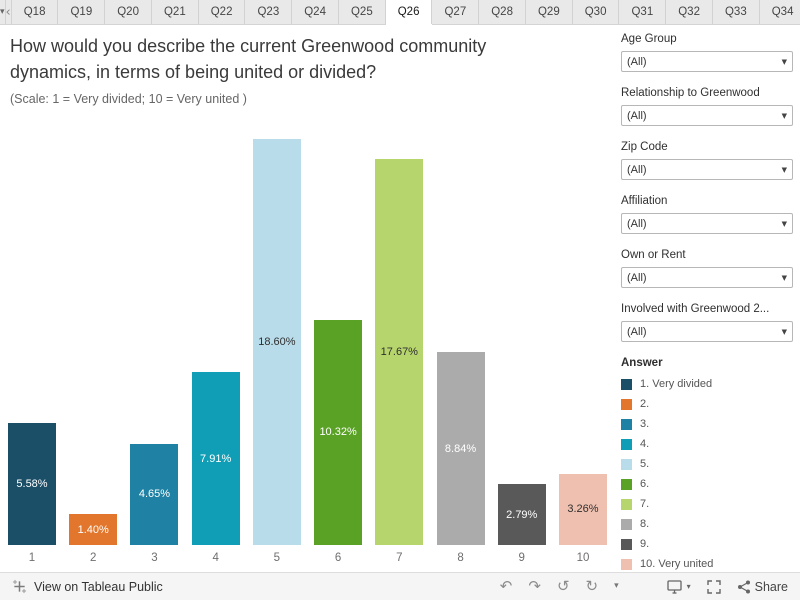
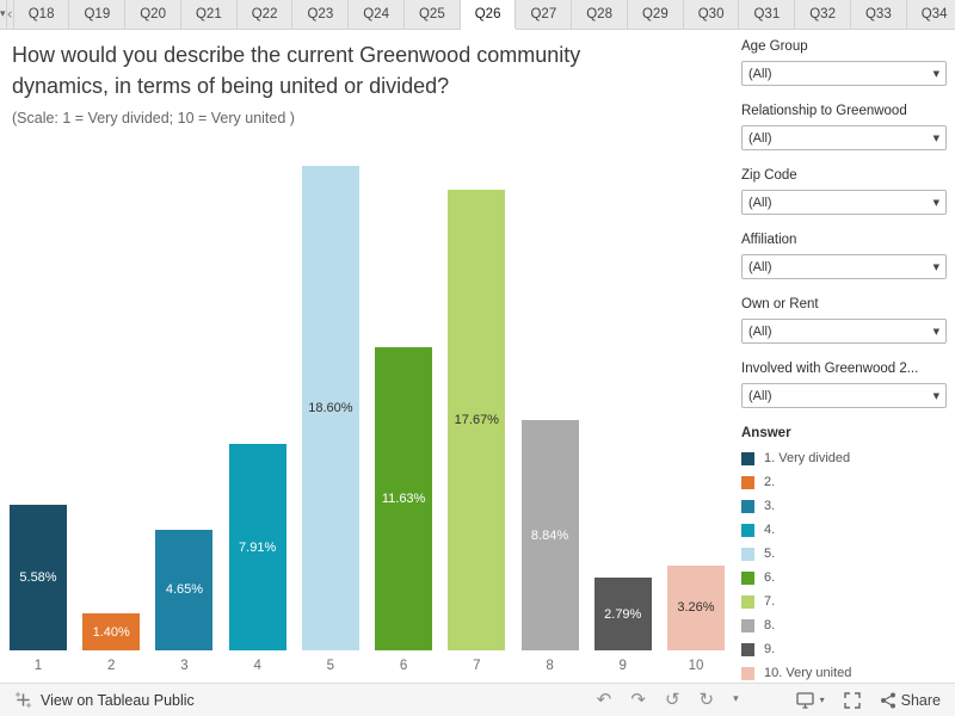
6: 10.32% -> 11.63%
